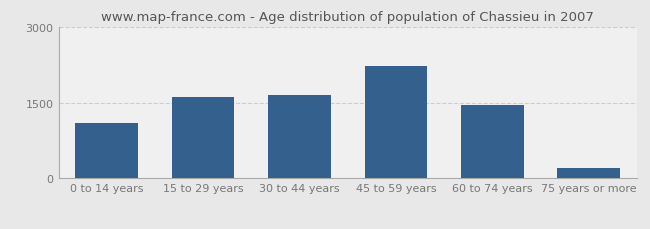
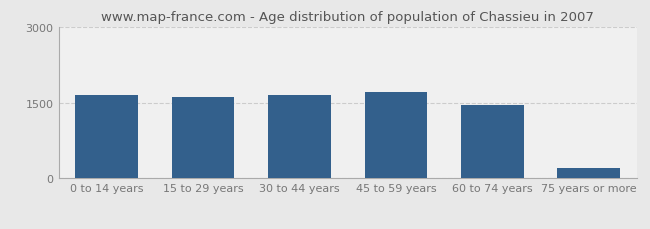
0 to 14 years: 1100 -> 1640
45 to 59 years: 2220 -> 1710
